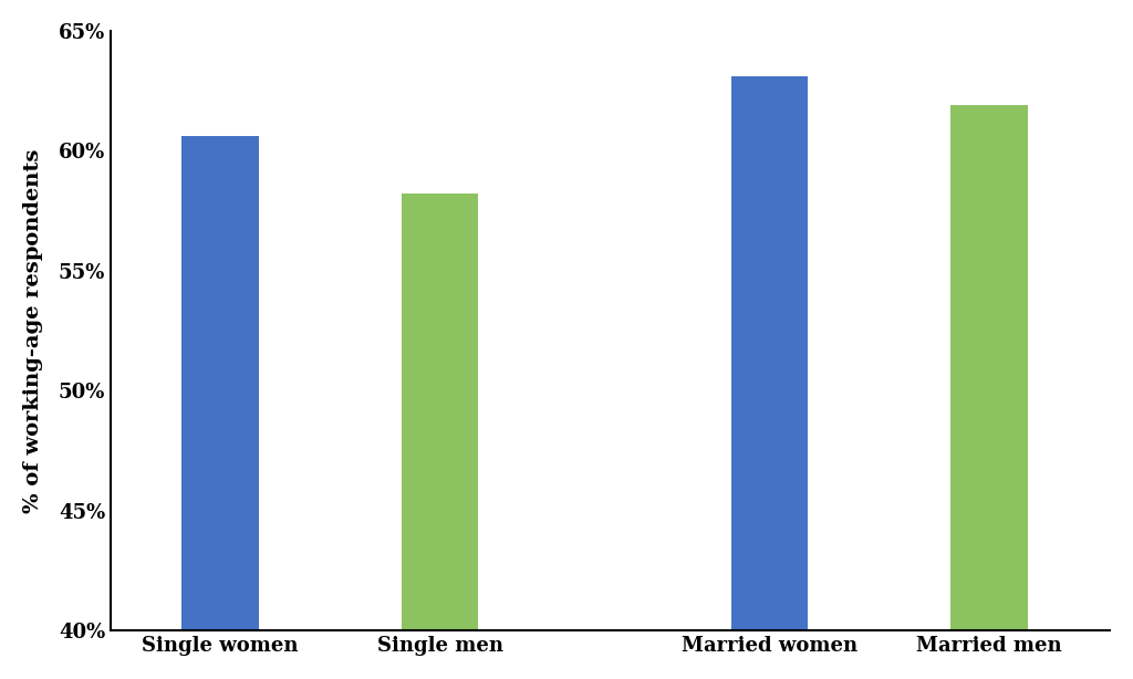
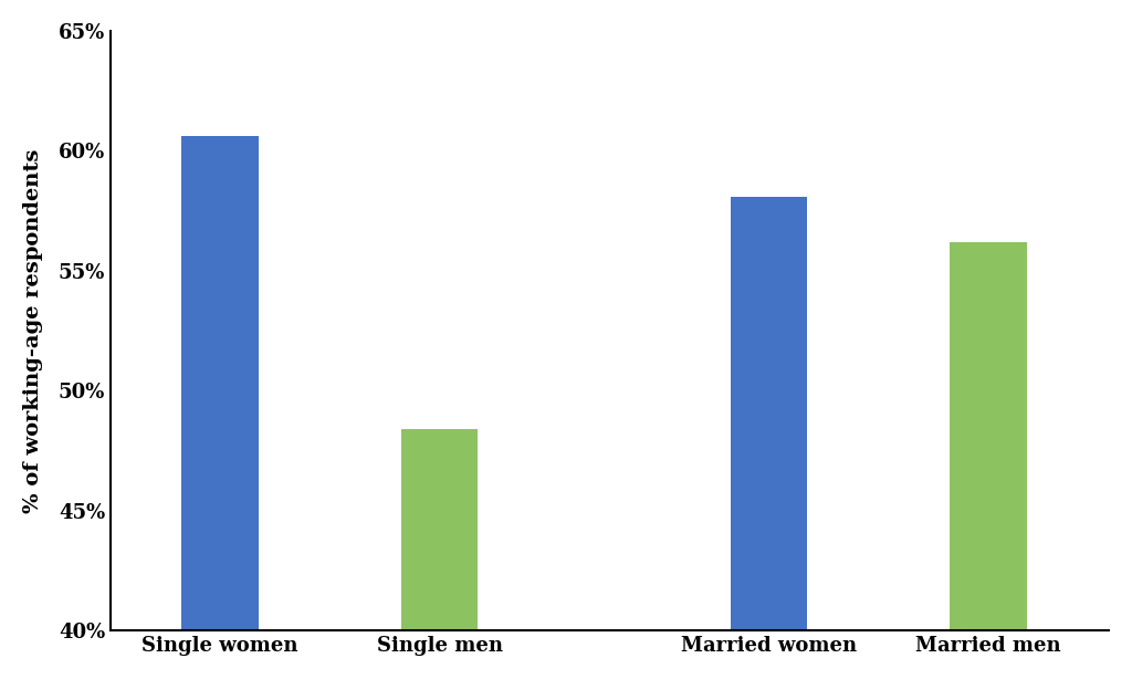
Single men: 58.2% -> 48.4%
Married women: 63.1% -> 58.1%
Married men: 61.9% -> 56.2%
